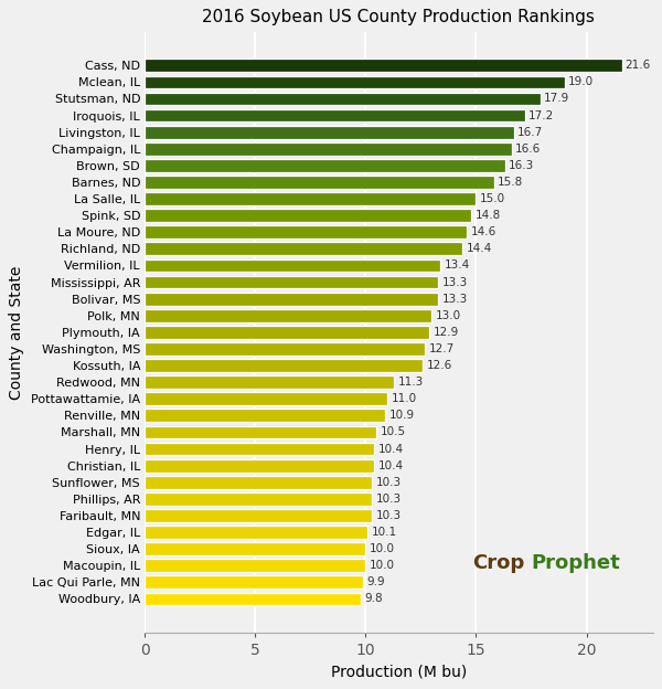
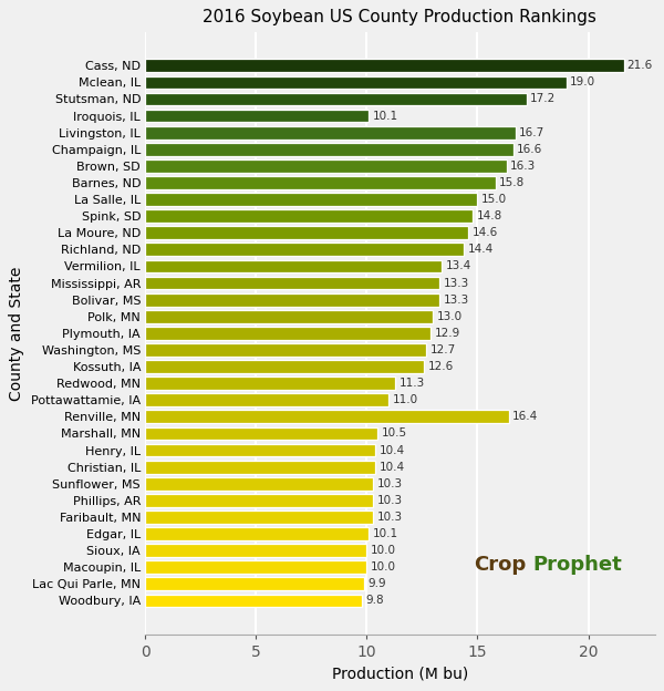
Stutsman, ND: 17.9 -> 17.2
Iroquois, IL: 17.2 -> 10.1
Renville, MN: 10.9 -> 16.4
